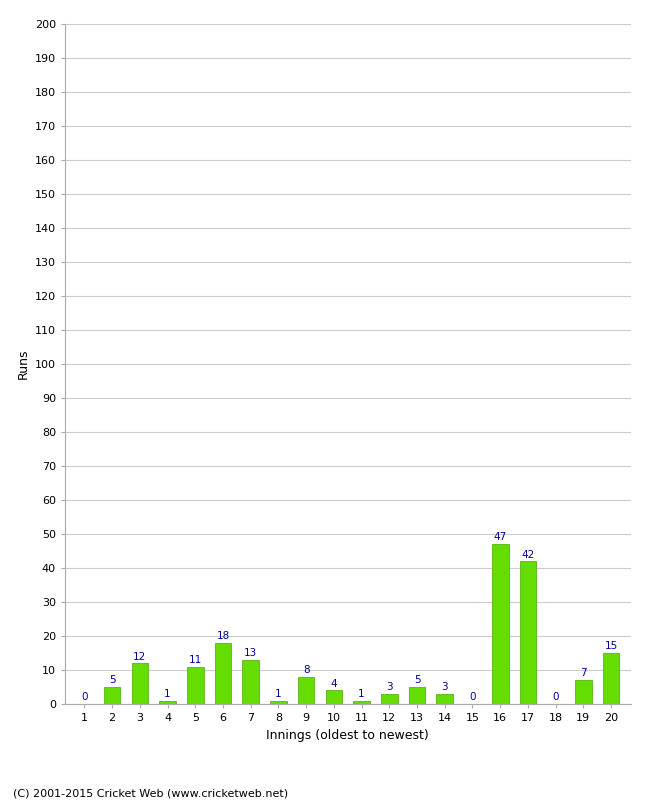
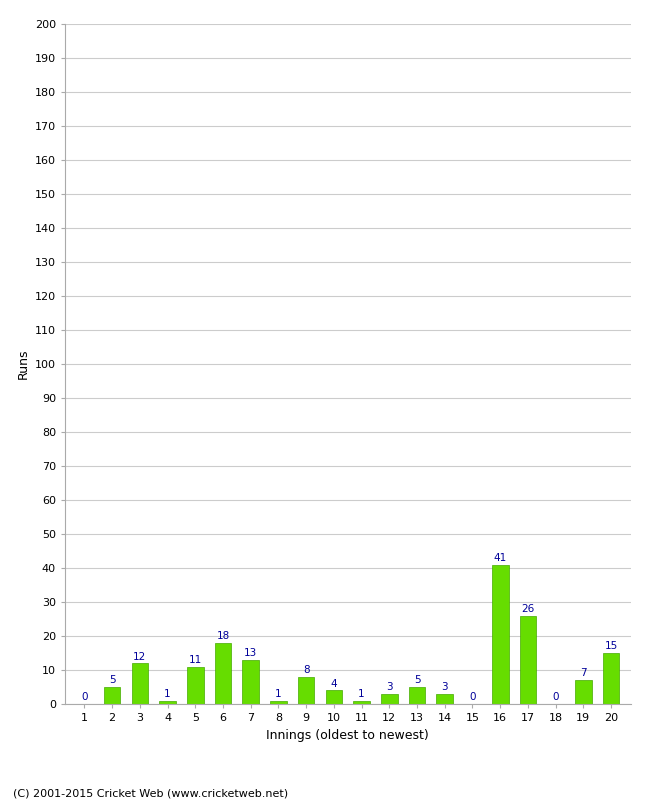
16: 47 -> 41
17: 42 -> 26
